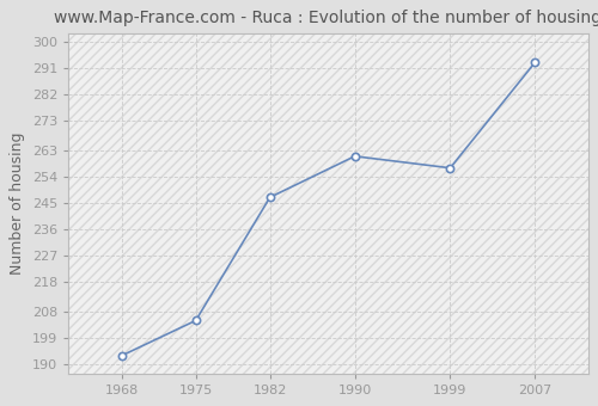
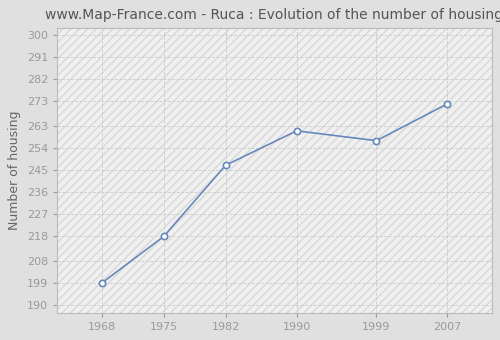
1968: 193 -> 199
1975: 205 -> 218
2007: 293 -> 272
